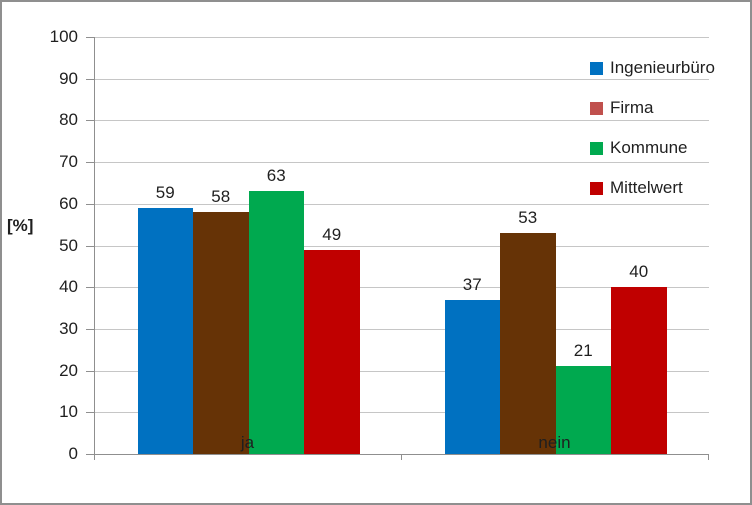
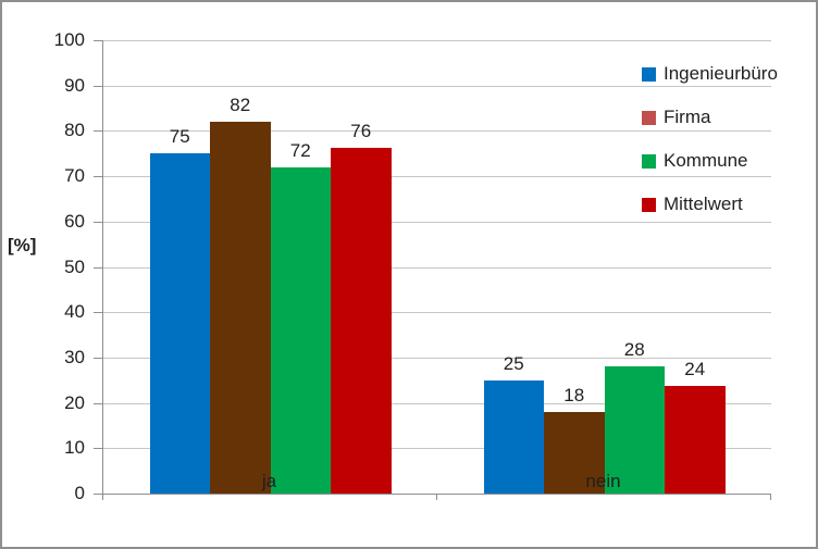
Ingenieurbüro/ja: 59 -> 75
Firma/ja: 58 -> 82
Kommune/ja: 63 -> 72
Mittelwert/ja: 49 -> 76
Ingenieurbüro/nein: 37 -> 25
Firma/nein: 53 -> 18
Kommune/nein: 21 -> 28
Mittelwert/nein: 40 -> 24
